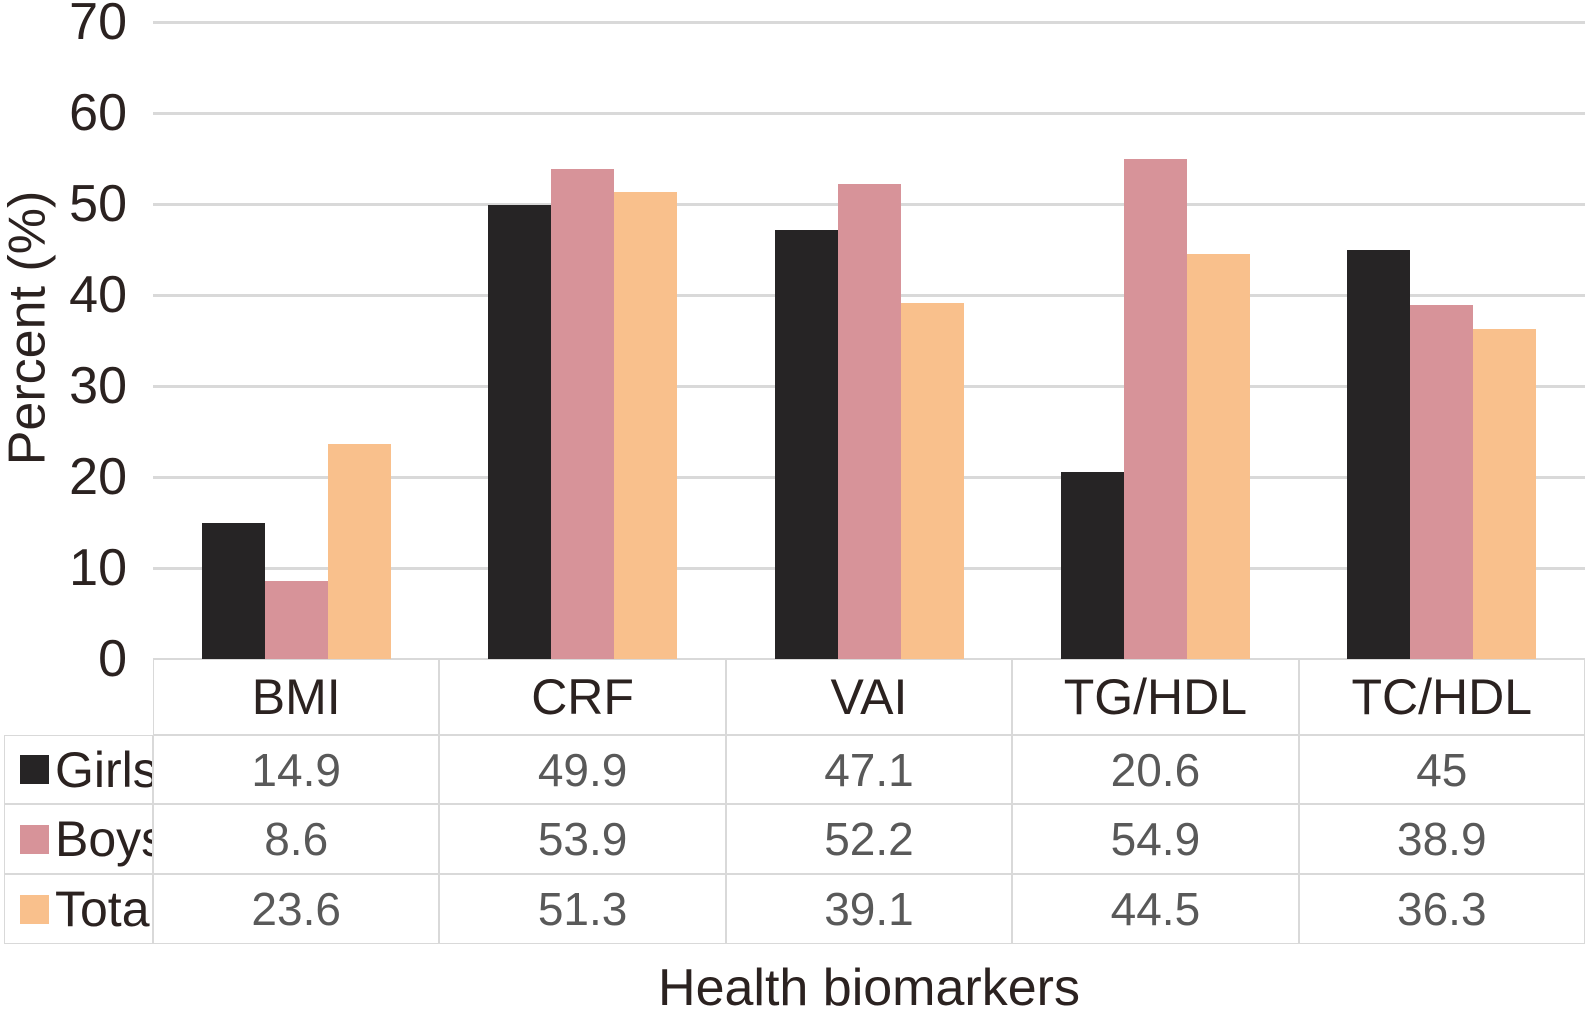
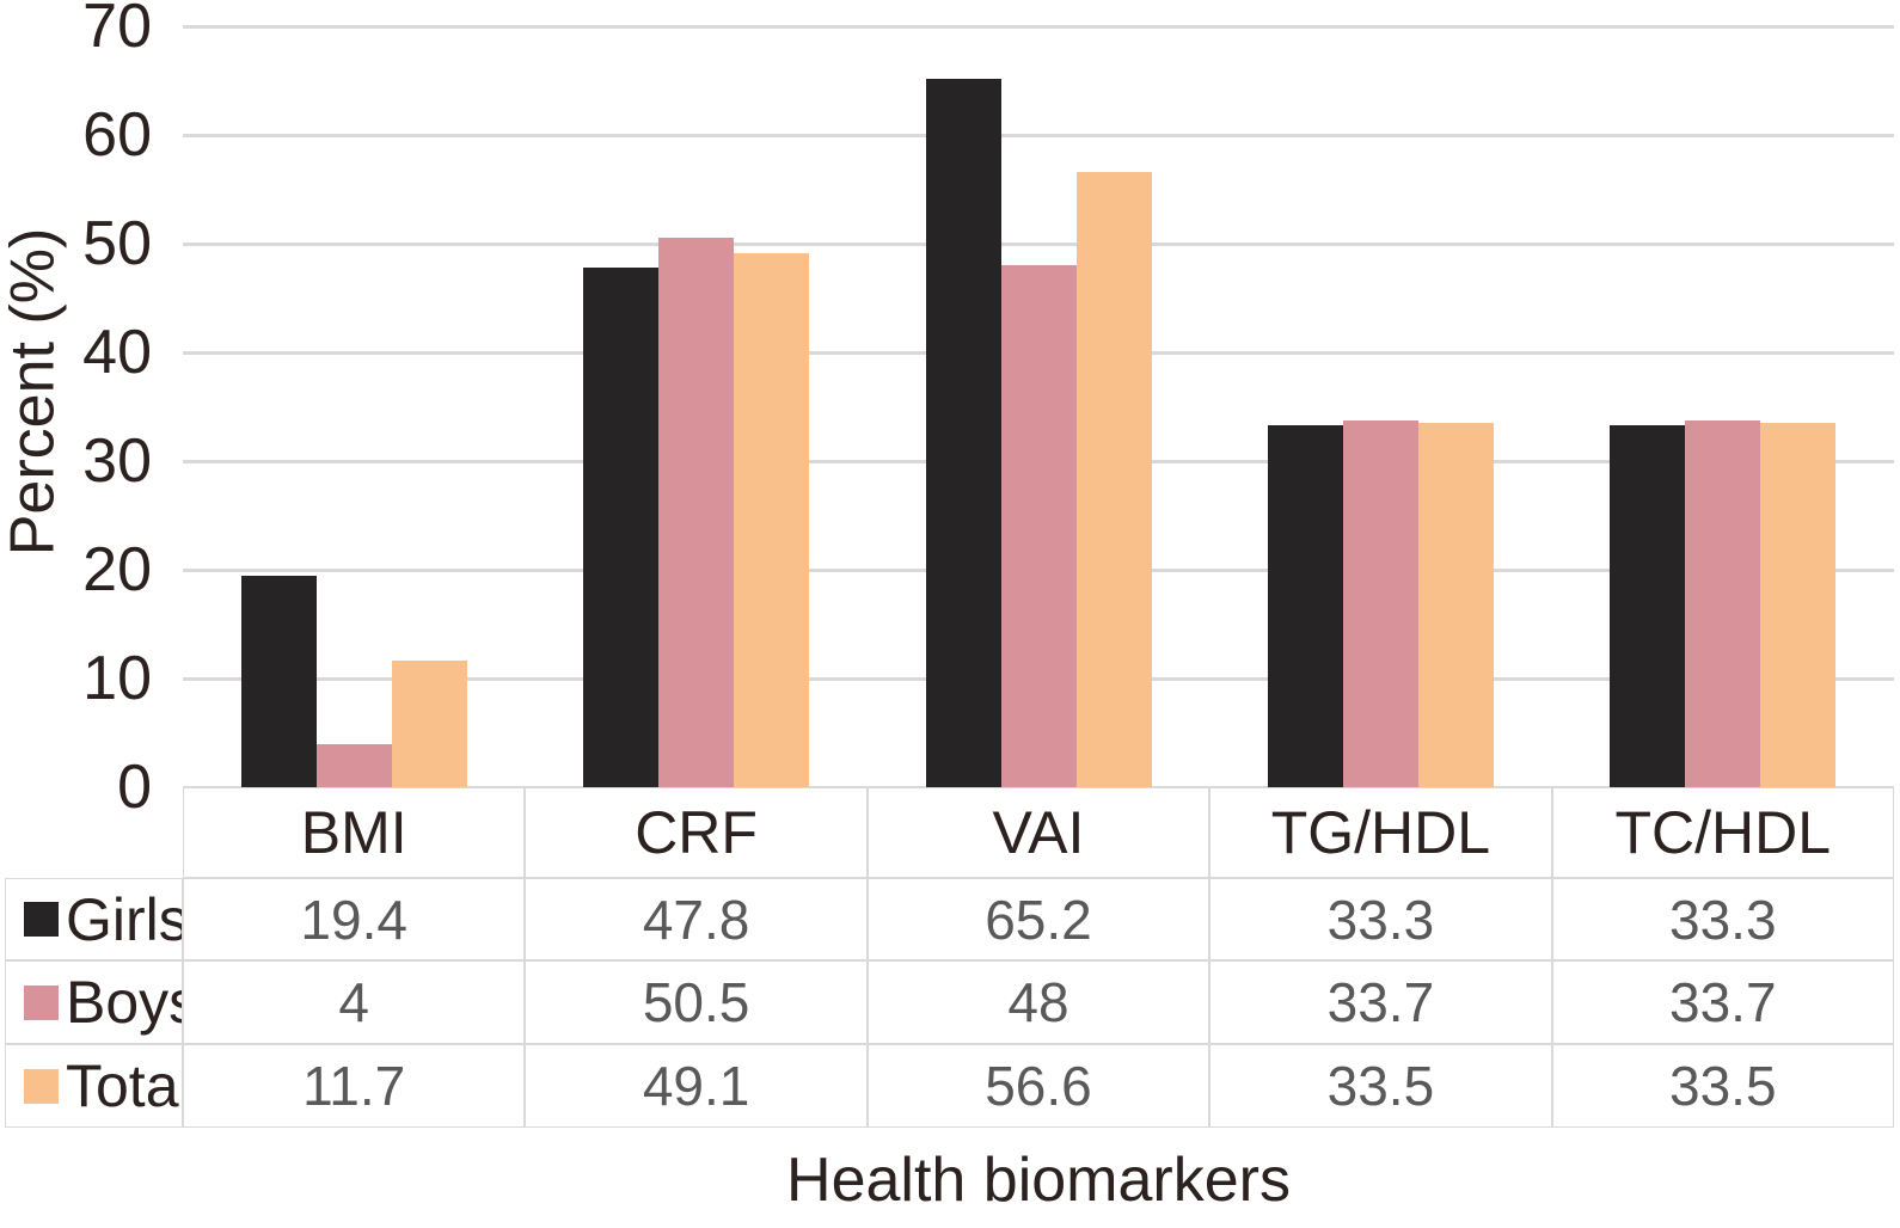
Girls/BMI: 14.9 -> 19.4
Boys/BMI: 8.6 -> 4
Total/BMI: 23.6 -> 11.7
Girls/CRF: 49.9 -> 47.8
Boys/CRF: 53.9 -> 50.5
Total/CRF: 51.3 -> 49.1
Girls/VAI: 47.1 -> 65.2
Boys/VAI: 52.2 -> 48
Total/VAI: 39.1 -> 56.6
Girls/TG/HDL: 20.6 -> 33.3
Boys/TG/HDL: 54.9 -> 33.7
Total/TG/HDL: 44.5 -> 33.5
Girls/TC/HDL: 45 -> 33.3
Boys/TC/HDL: 38.9 -> 33.7
Total/TC/HDL: 36.3 -> 33.5
